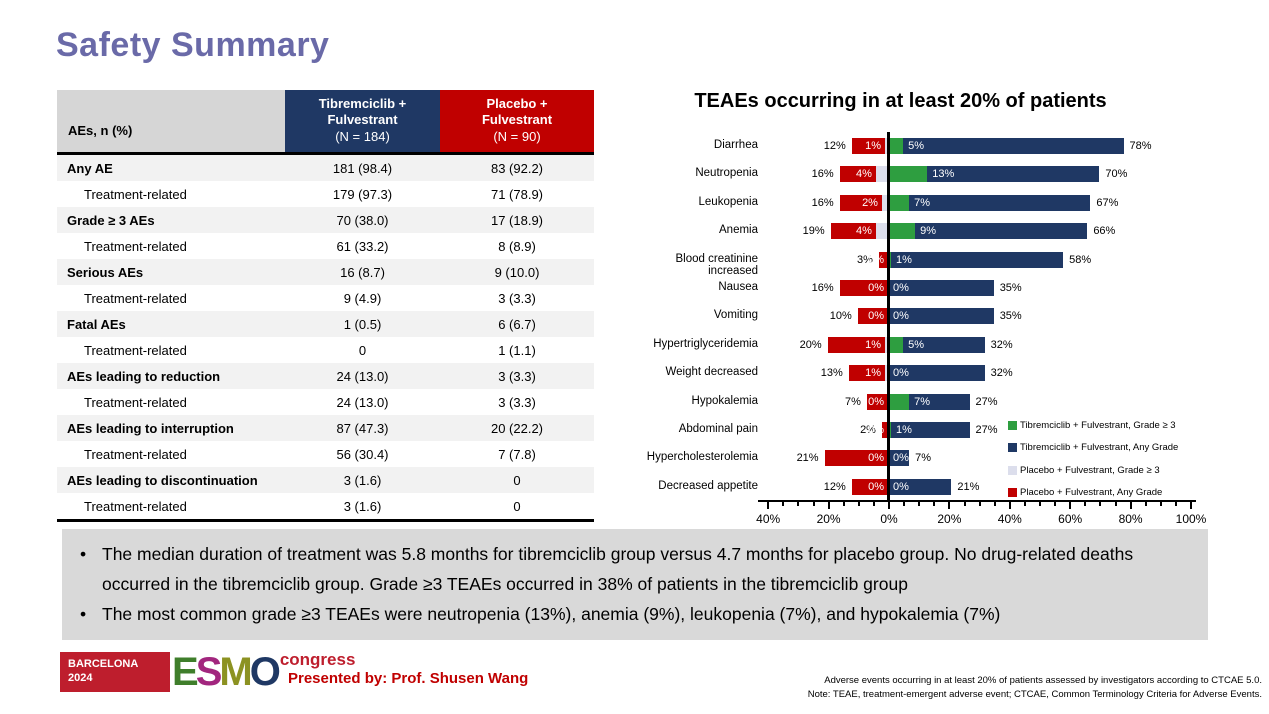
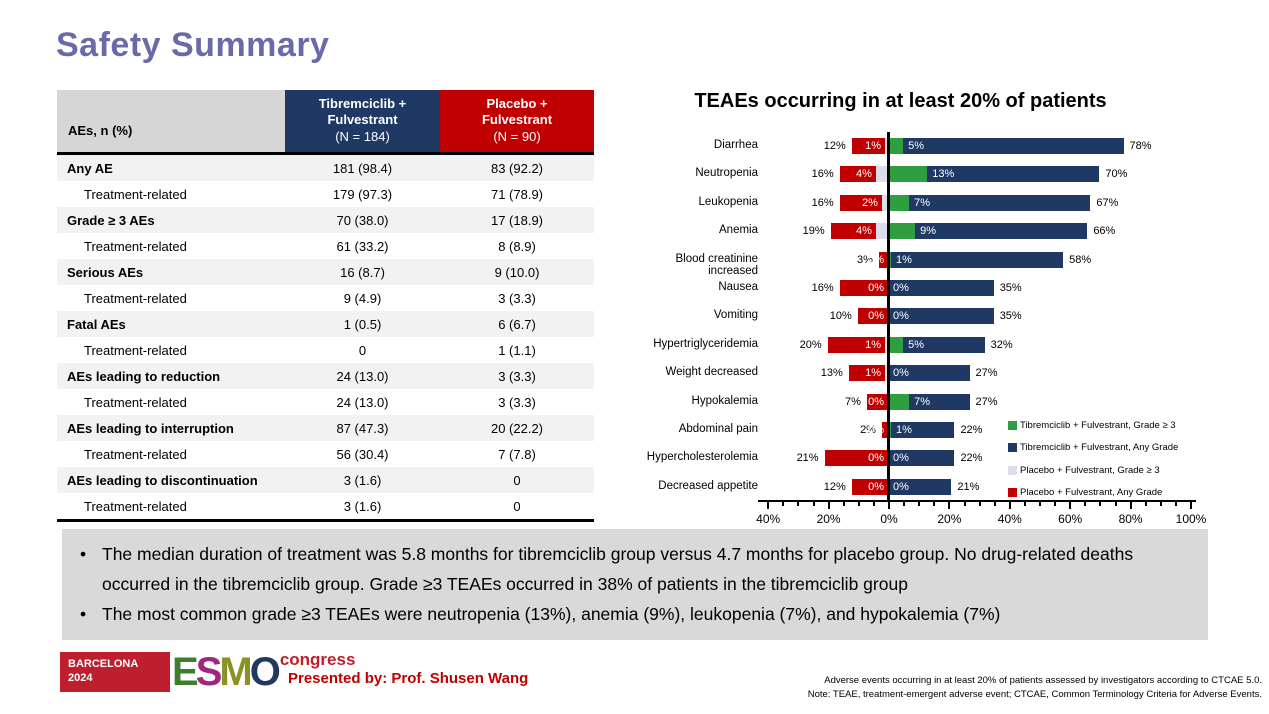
Tibremciclib + Fulvestrant, Any Grade/Weight decreased: 32% -> 27%
Tibremciclib + Fulvestrant, Any Grade/Abdominal pain: 27% -> 22%
Tibremciclib + Fulvestrant, Any Grade/Hypercholesterolemia: 7% -> 22%
